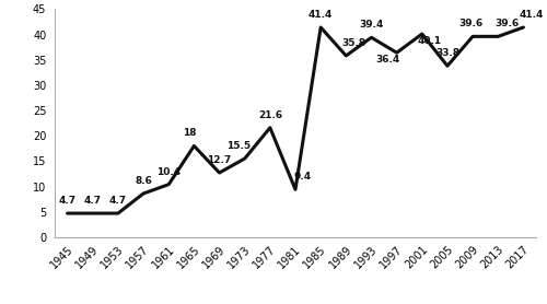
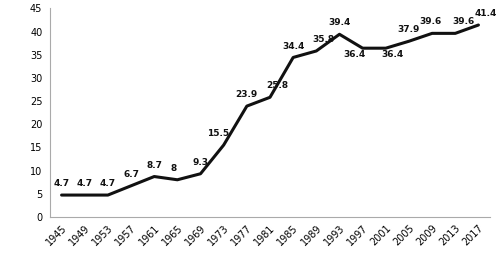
1957: 8.6 -> 6.7
1961: 10.4 -> 8.7
1965: 18 -> 8
1969: 12.7 -> 9.3
1977: 21.6 -> 23.9
1981: 9.4 -> 25.8
1985: 41.4 -> 34.4
2001: 40.1 -> 36.4
2005: 33.8 -> 37.9
